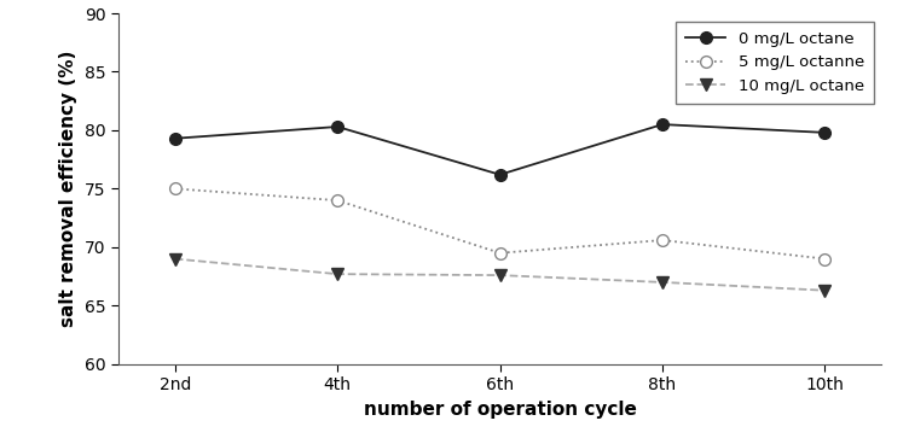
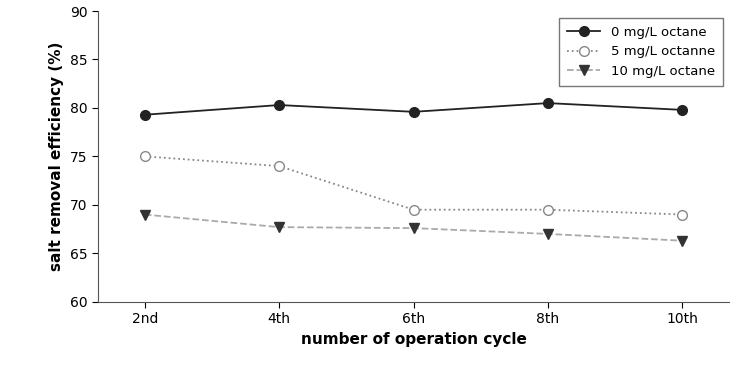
0 mg/L octane/6th: 76.2 -> 79.6
5 mg/L octanne/8th: 70.6 -> 69.5
